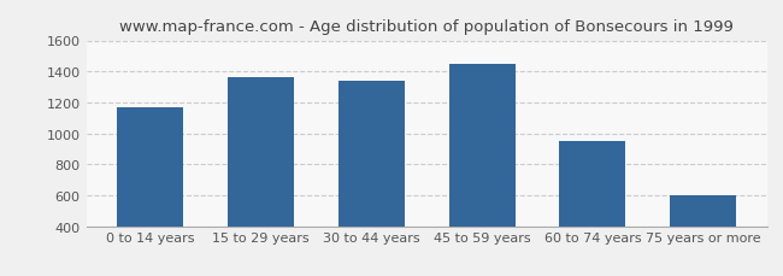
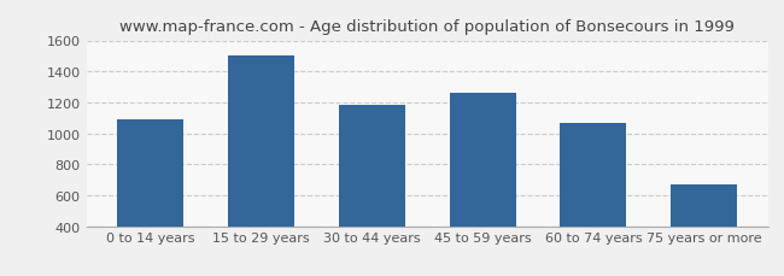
0 to 14 years: 1160 -> 1090
15 to 29 years: 1360 -> 1500
30 to 44 years: 1340 -> 1180
45 to 59 years: 1440 -> 1260
60 to 74 years: 950 -> 1070
75 years or more: 600 -> 670
